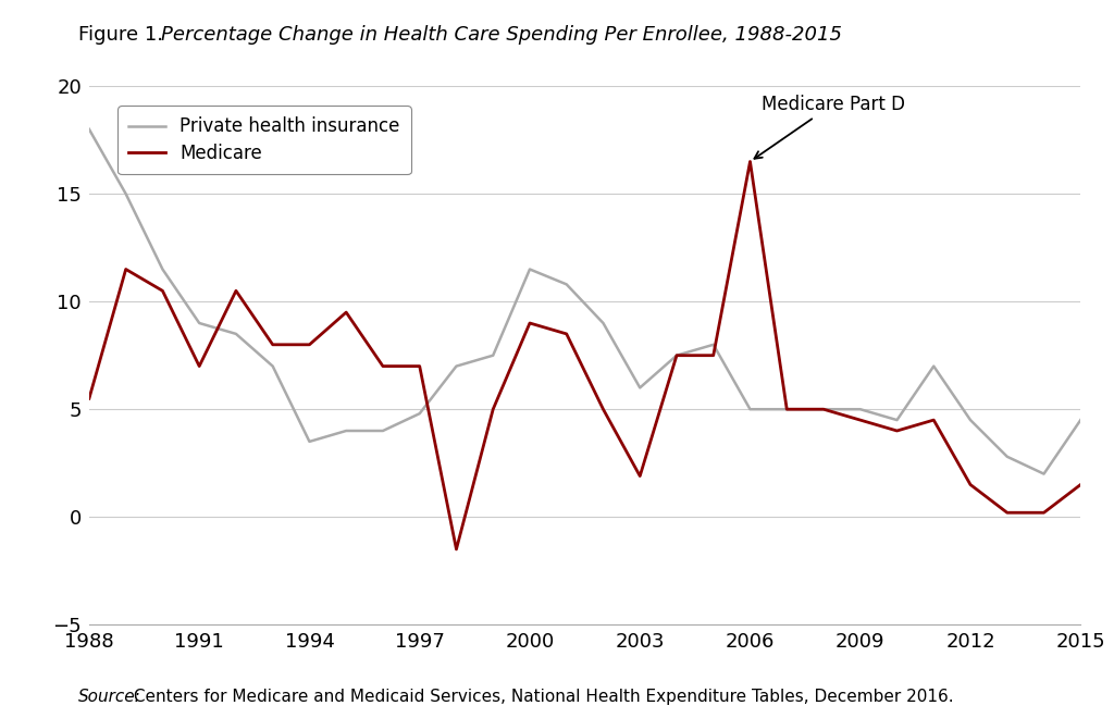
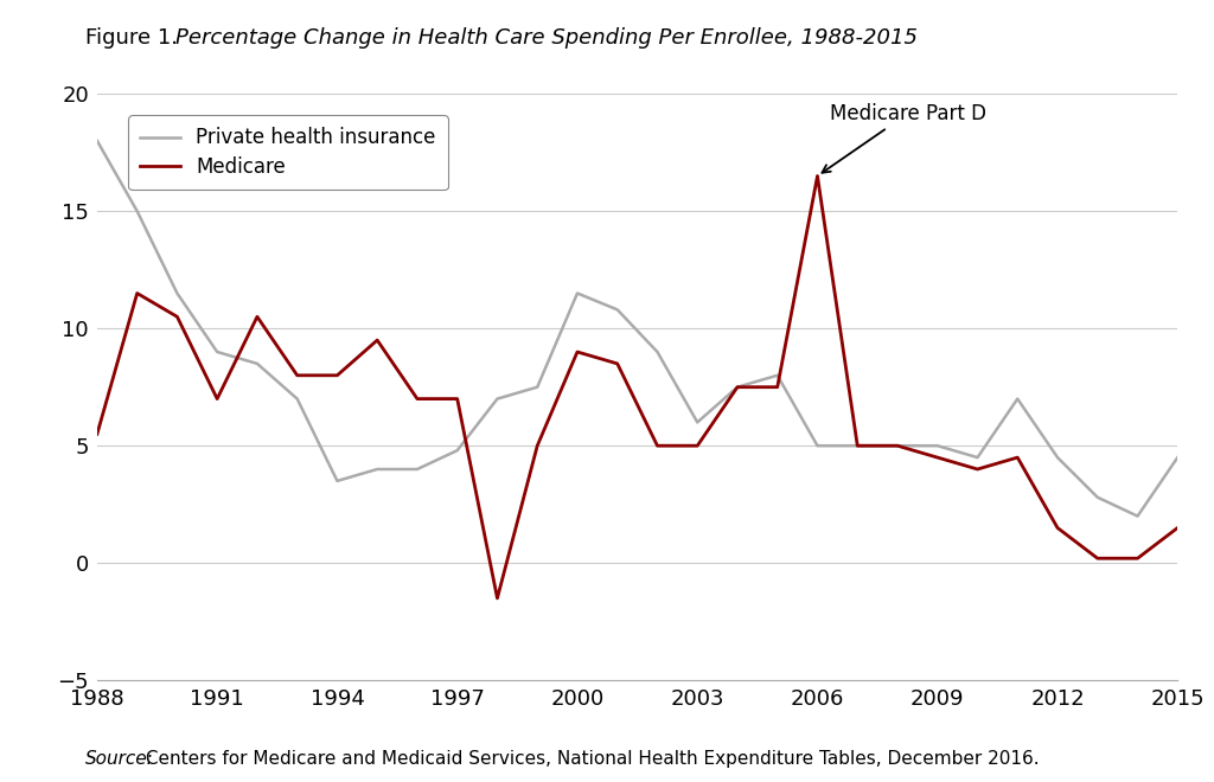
Medicare/2003: 1.9 -> 5.0
